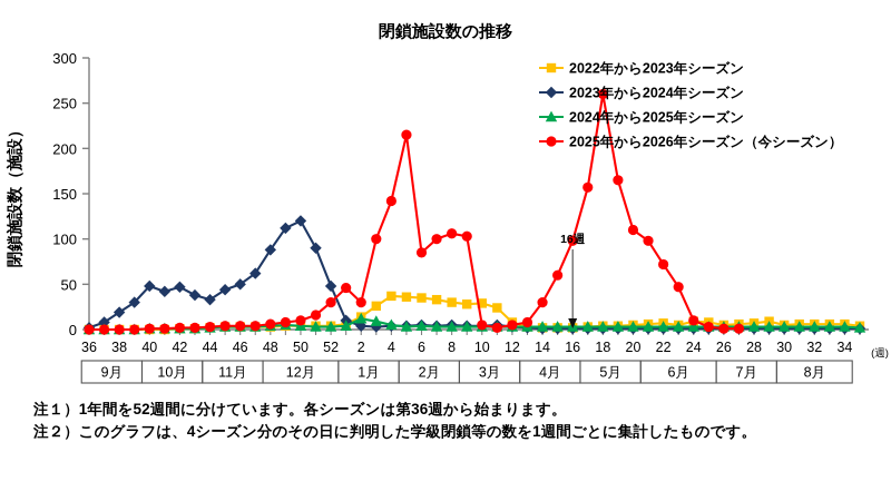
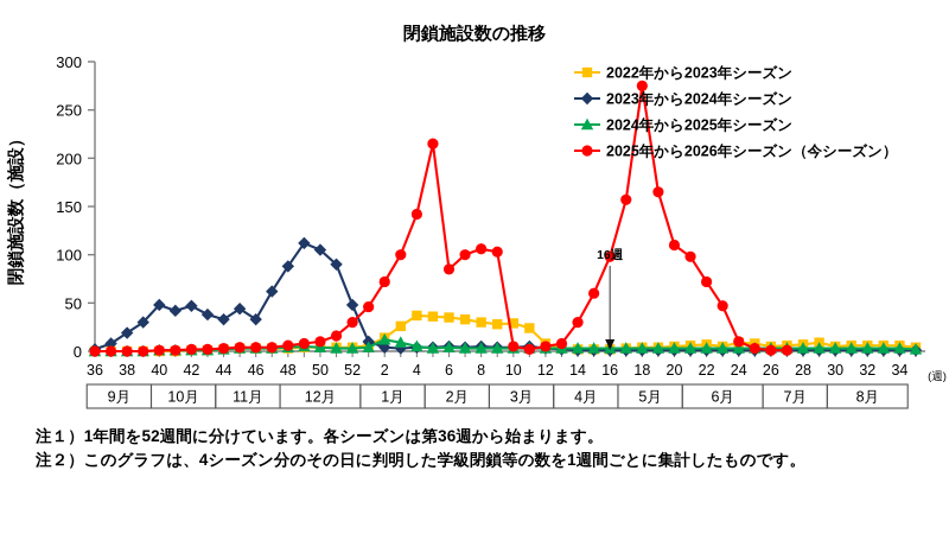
2023年から2024年シーズン/46: 50 -> 30
2023年から2024年シーズン/50: 120 -> 100
2025年から2026年シーズン（今シーズン）/2: 30 -> 70
2025年から2026年シーズン（今シーズン）/18: 260 -> 280
